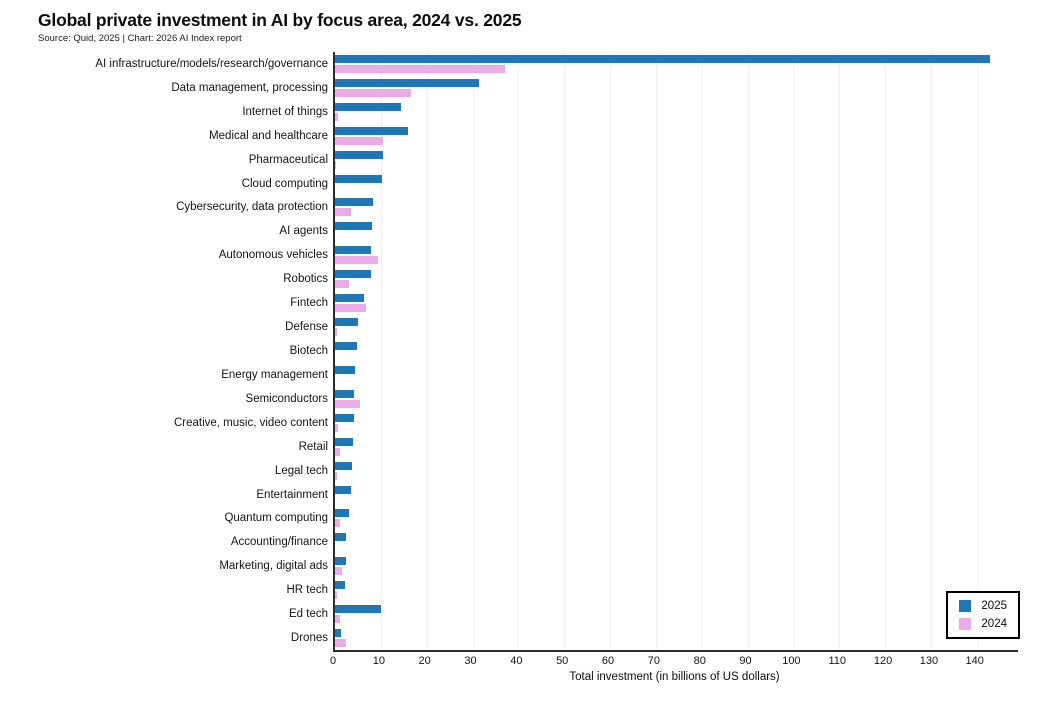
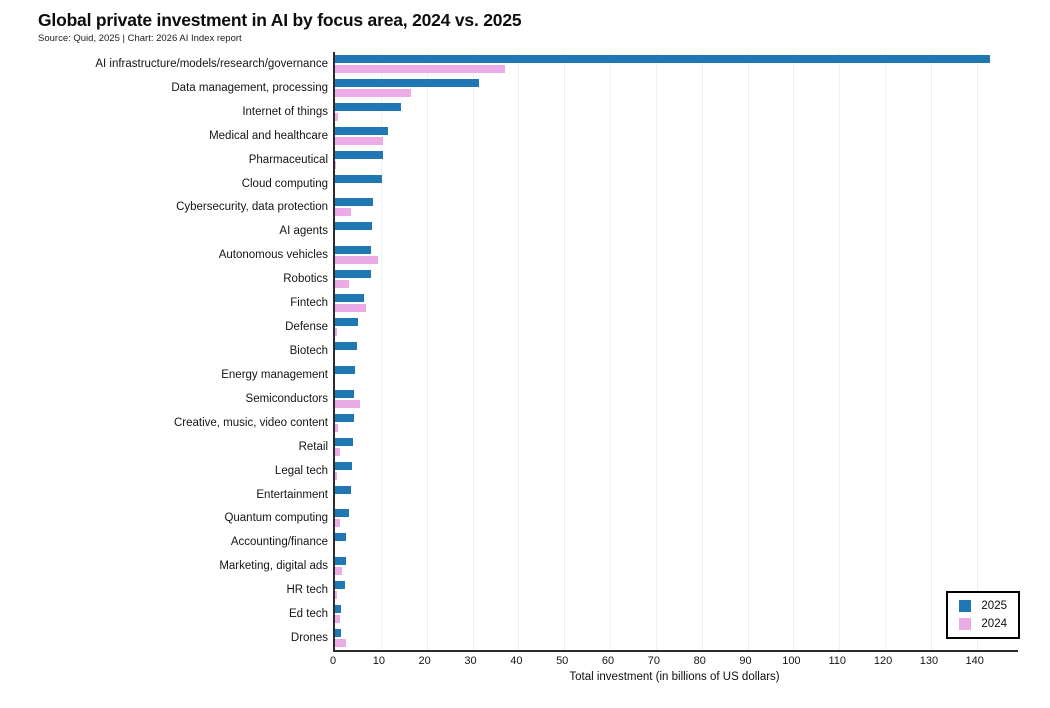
2025/Medical and healthcare: 16 -> 12
2025/Ed tech: 10 -> 1
